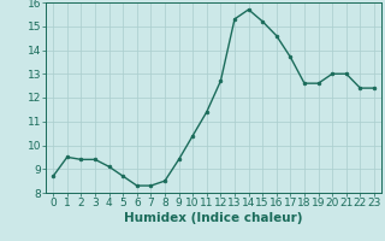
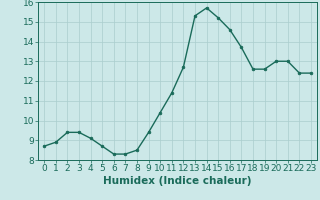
1: 9.5 -> 8.9
